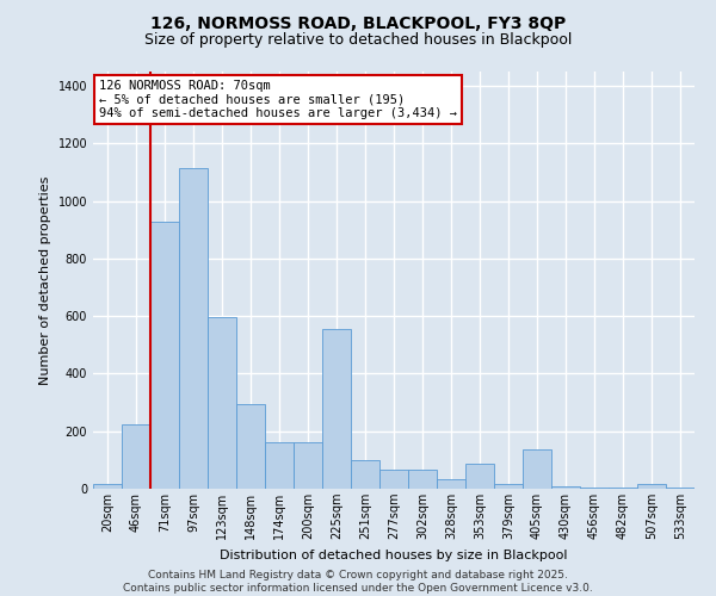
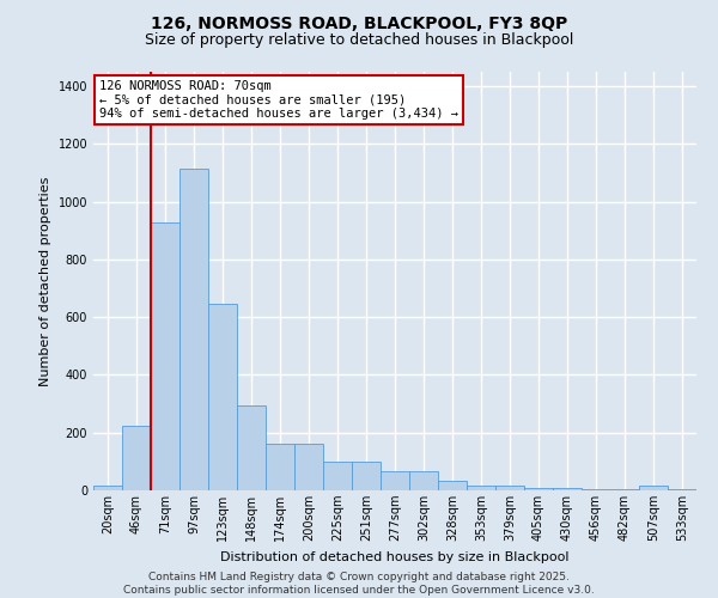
123sqm: 595 -> 645
225sqm: 555 -> 100
353sqm: 85 -> 18
405sqm: 135 -> 10
